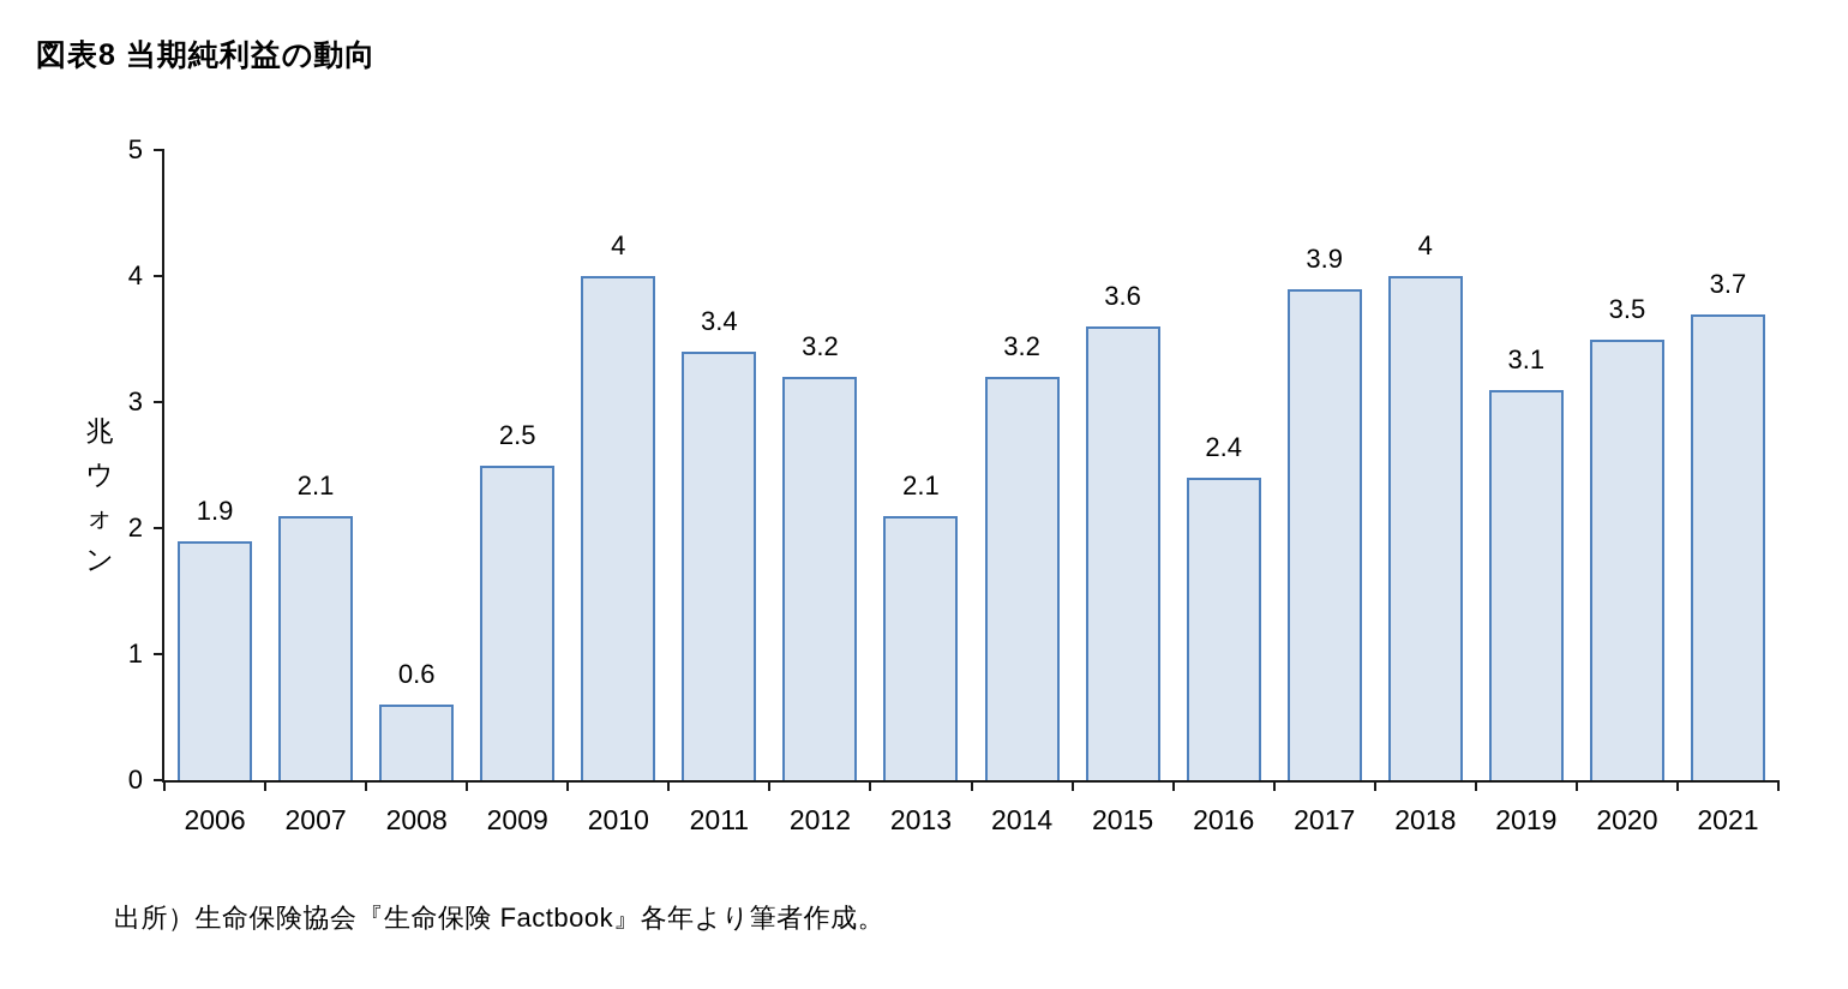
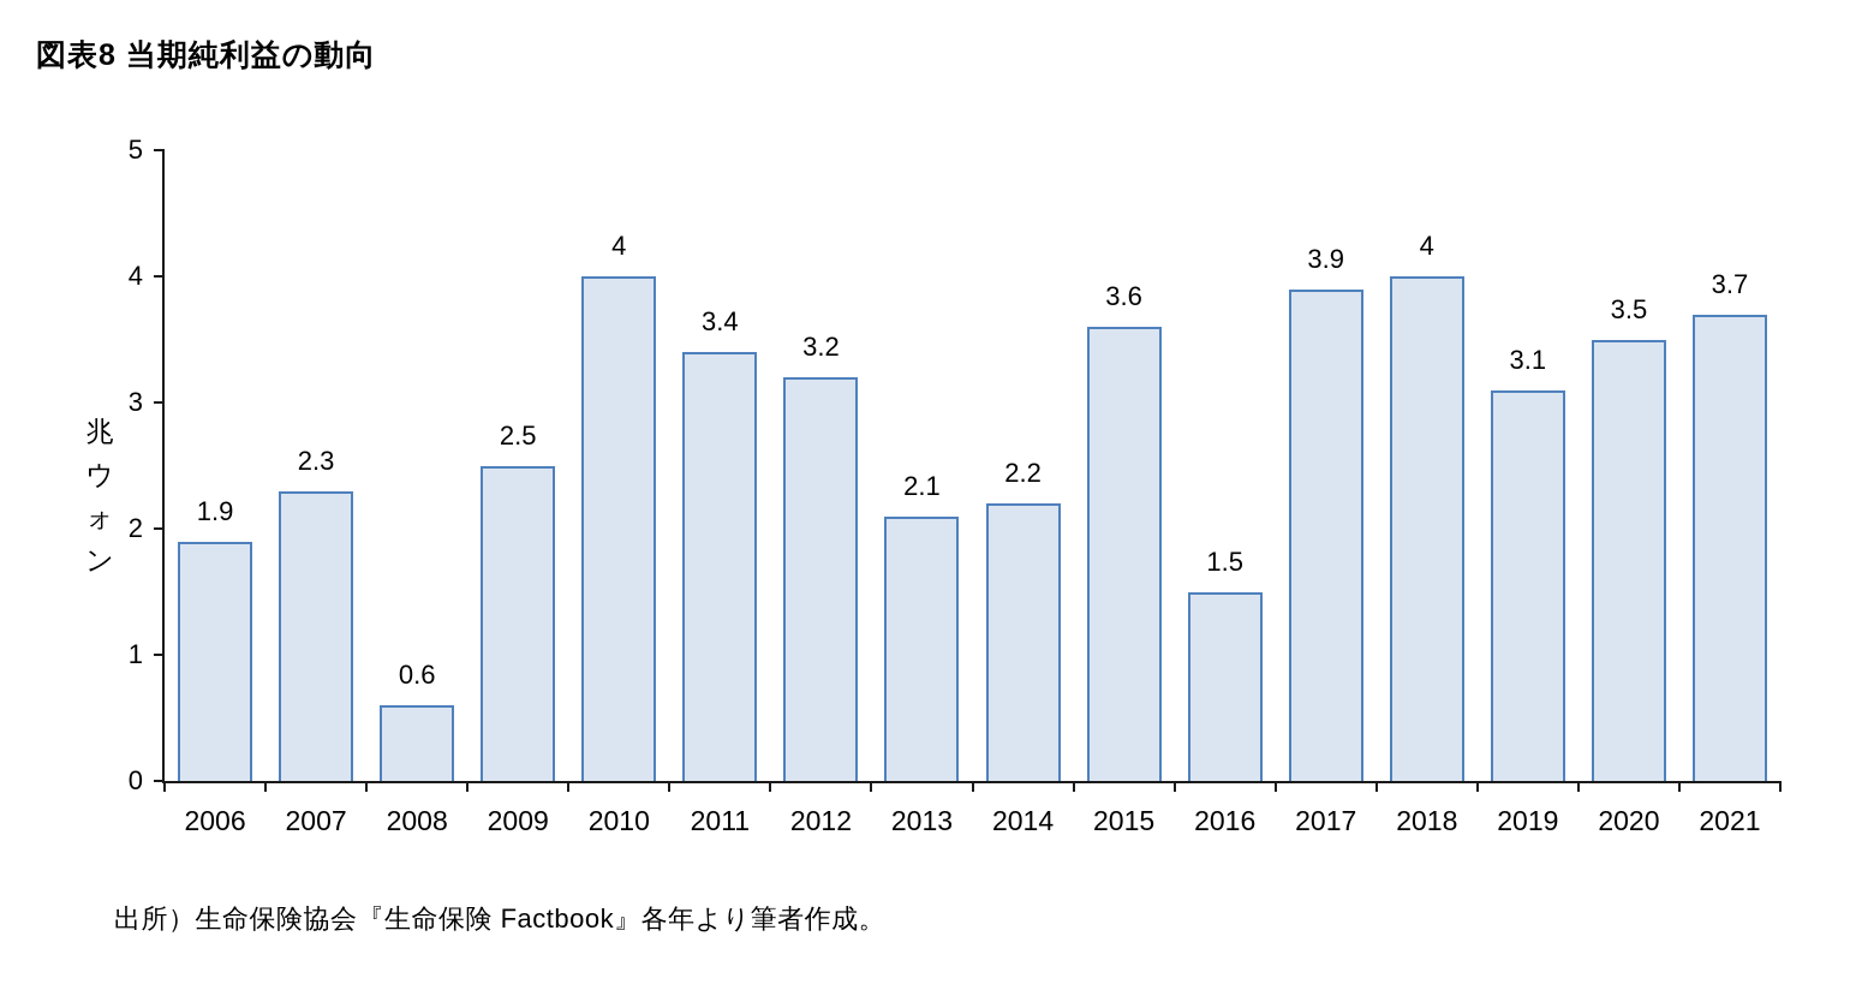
2007: 2.1 -> 2.3
2014: 3.2 -> 2.2
2016: 2.4 -> 1.5
